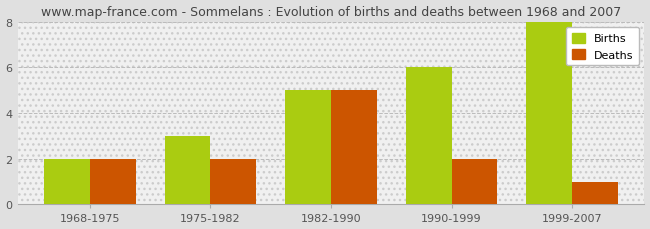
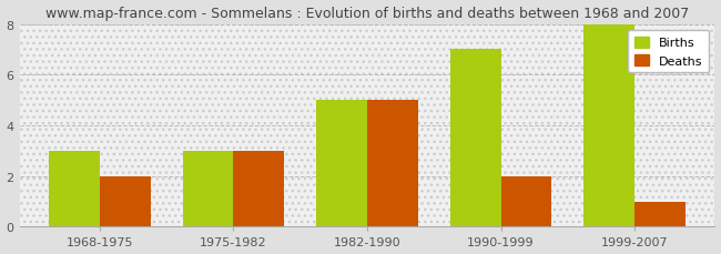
Births/1968-1975: 2 -> 3
Deaths/1975-1982: 2 -> 3
Births/1990-1999: 6 -> 7
